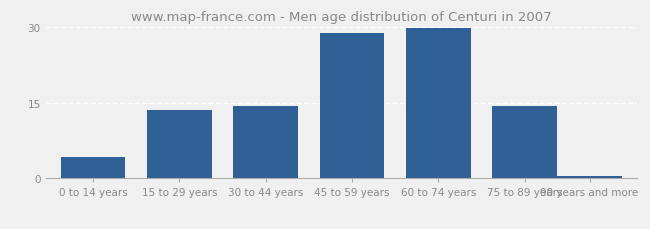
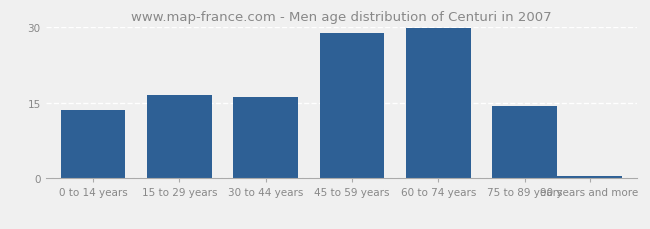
0 to 14 years: 4.2 -> 13.5
15 to 29 years: 13.6 -> 16.5
30 to 44 years: 14.4 -> 16.0
